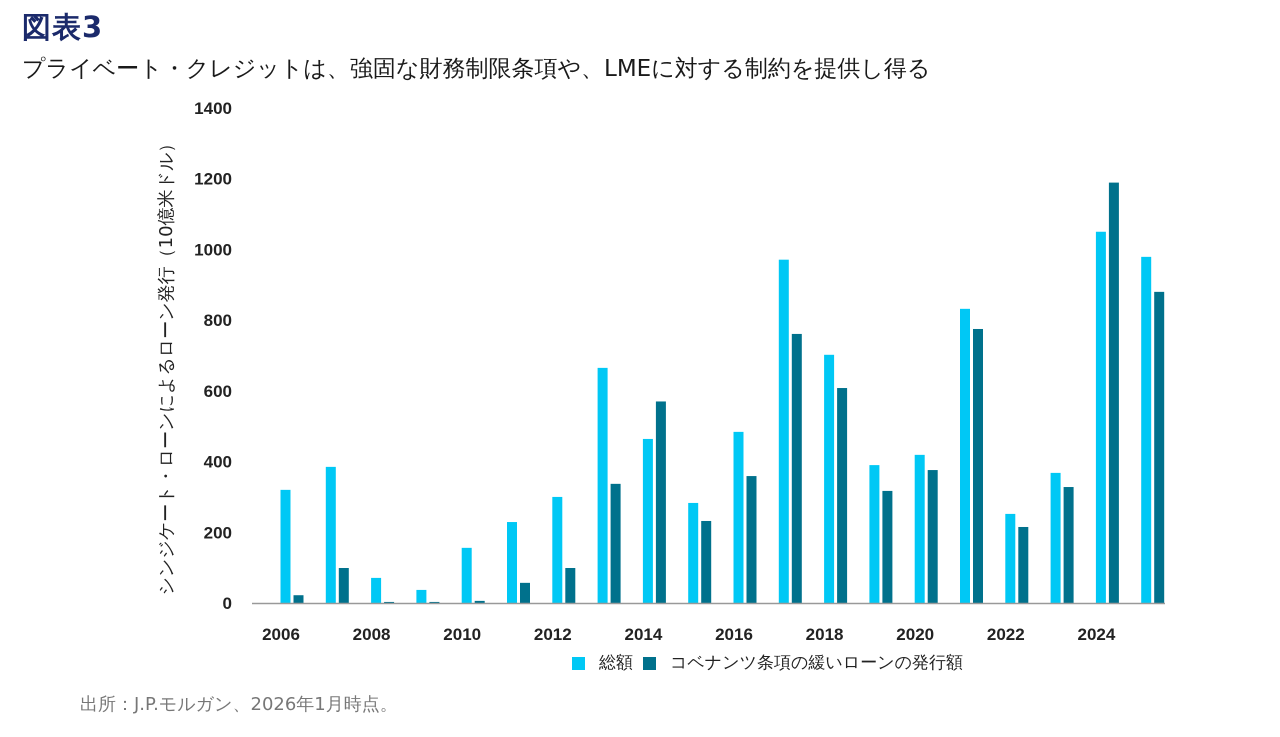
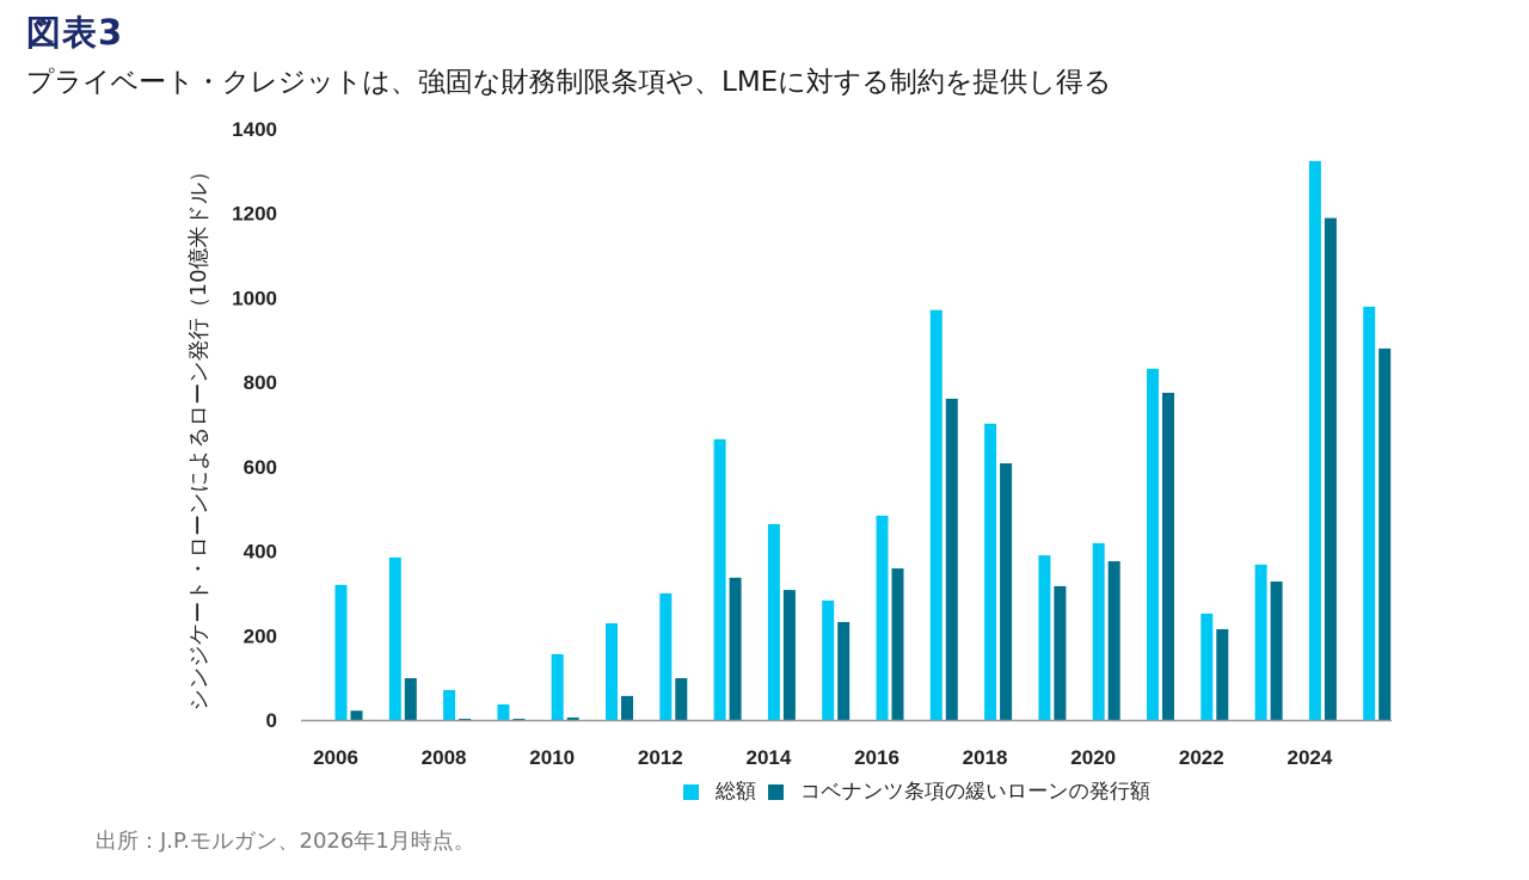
コベナンツ条項の緩いローンの発行額/2014: 570 -> 310
総額/2024: 1050 -> 1320
